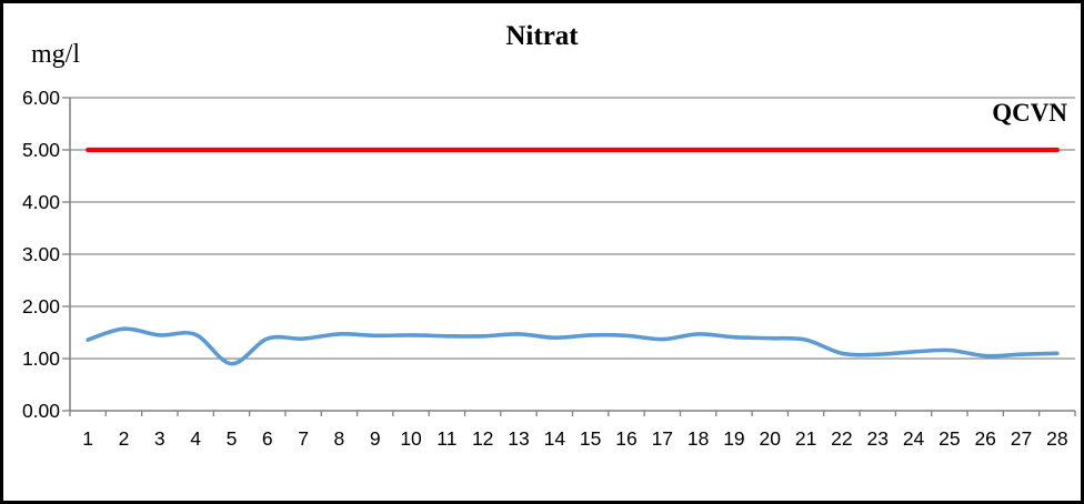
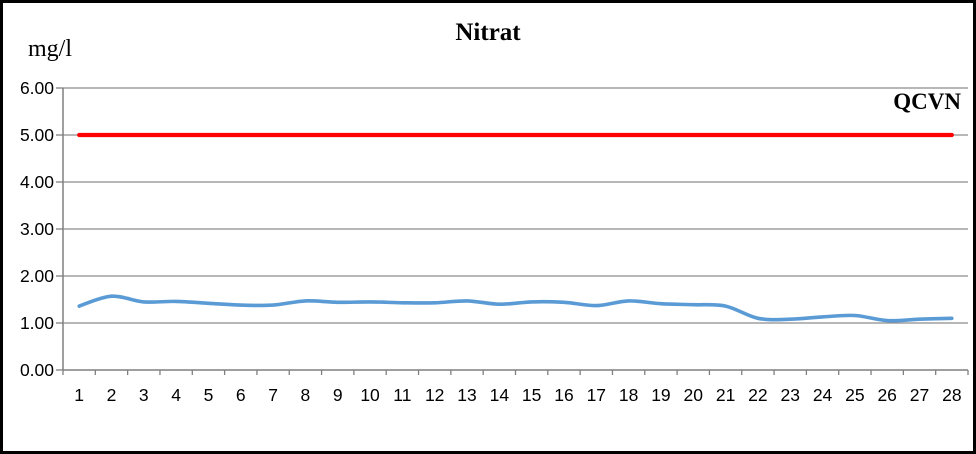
Nitrat/5: 0.9 -> 1.4
